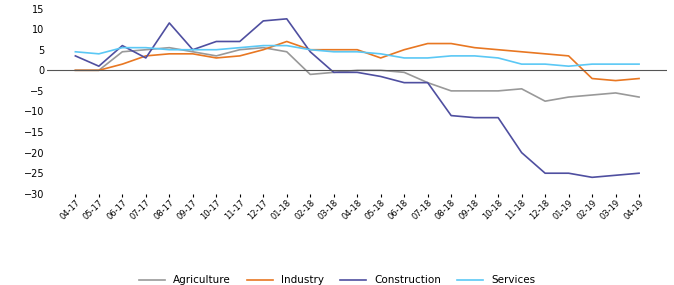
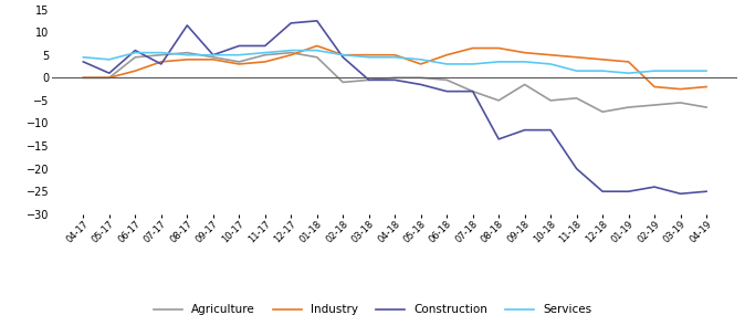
Construction/08-18: -11.0 -> -13.5
Agriculture/09-18: -5.0 -> -1.5
Construction/02-19: -26.0 -> -24.0
